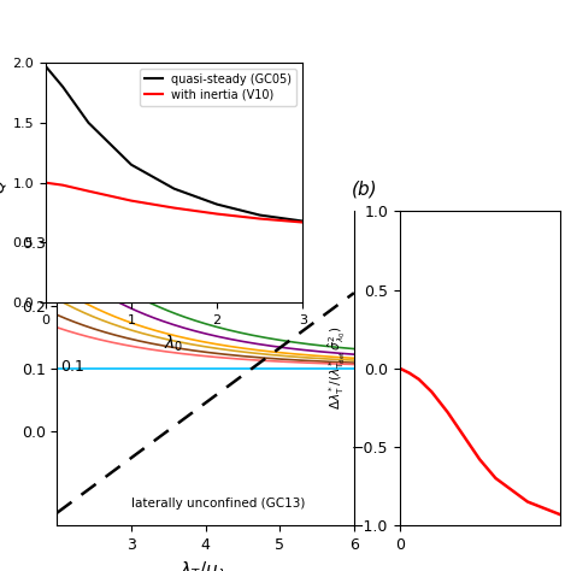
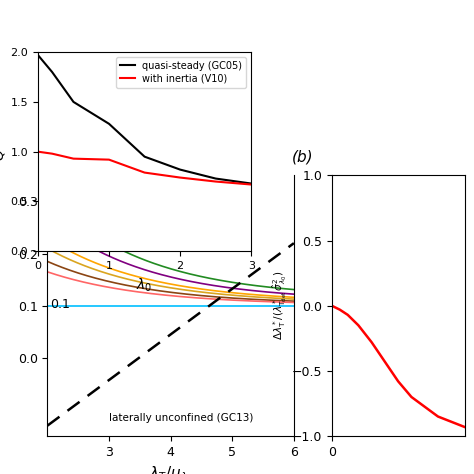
quasi-steady (GC05)/1: 1.15 -> 1.28
with inertia (V10)/1: 0.85 -> 0.92
